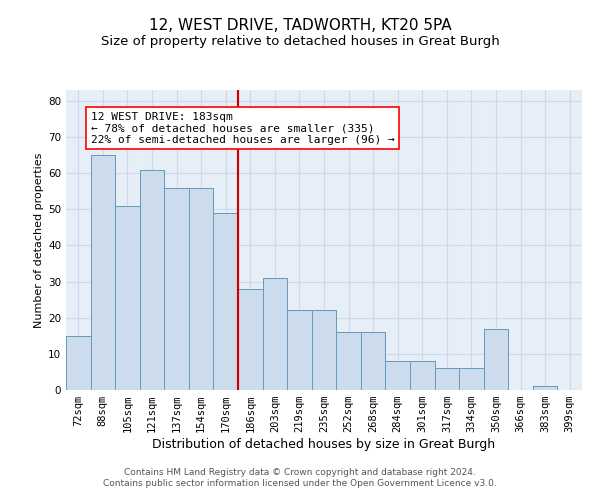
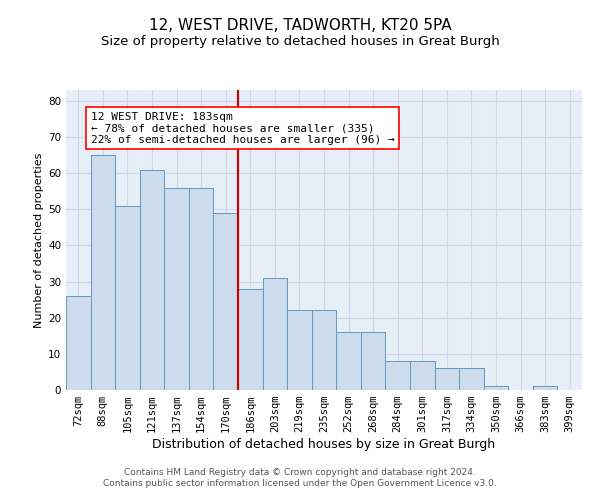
72sqm: 15 -> 26
350sqm: 17 -> 1
